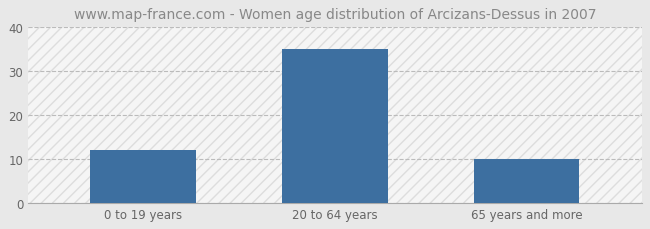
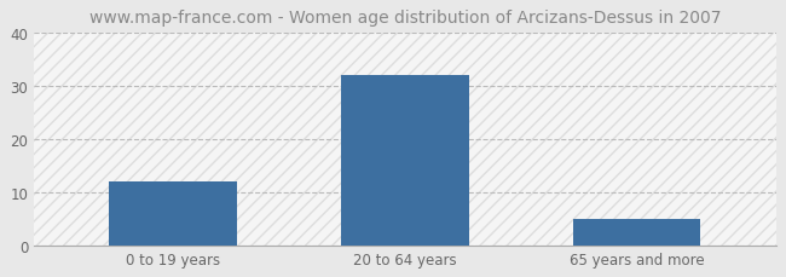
20 to 64 years: 35 -> 32
65 years and more: 10 -> 5
